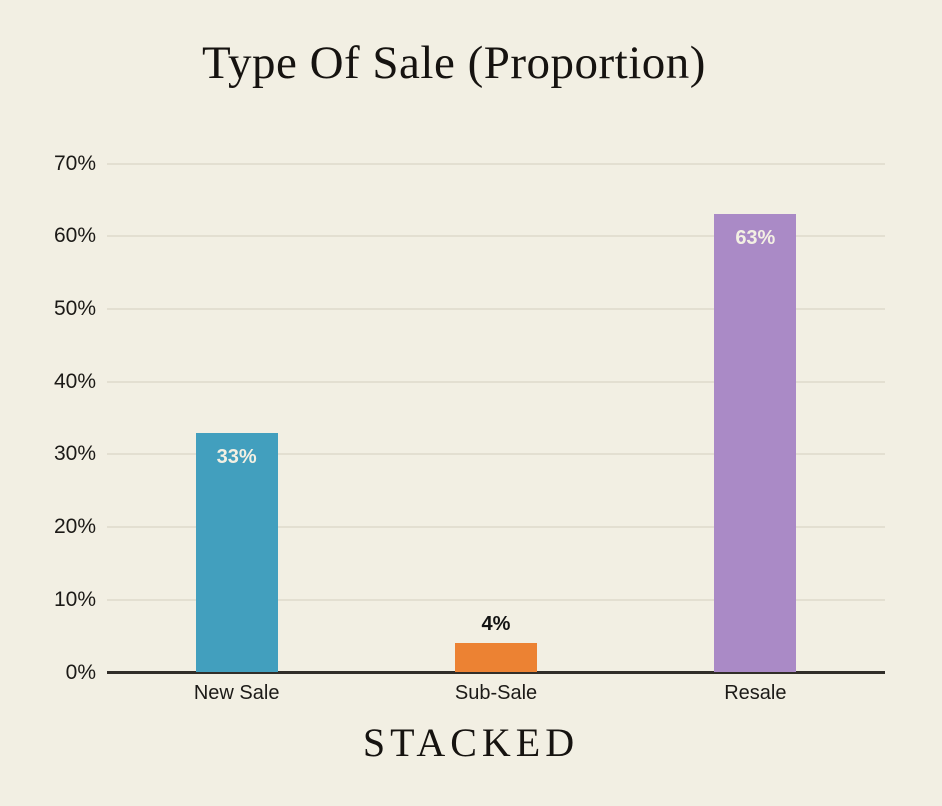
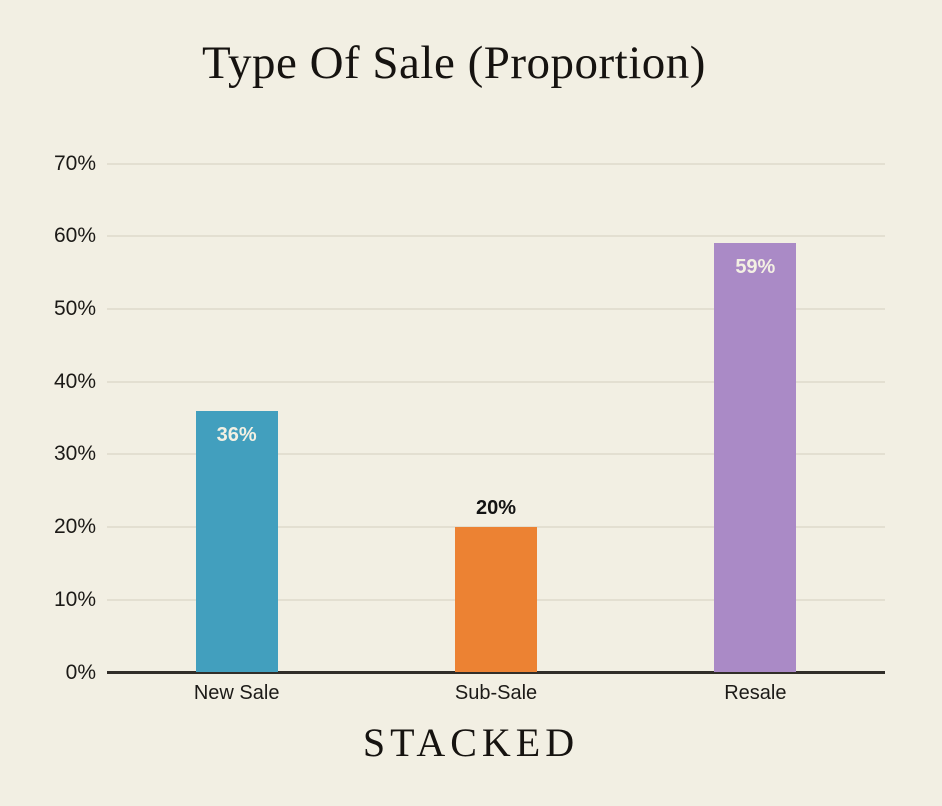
New Sale: 33% -> 36%
Sub-Sale: 4% -> 20%
Resale: 63% -> 59%
